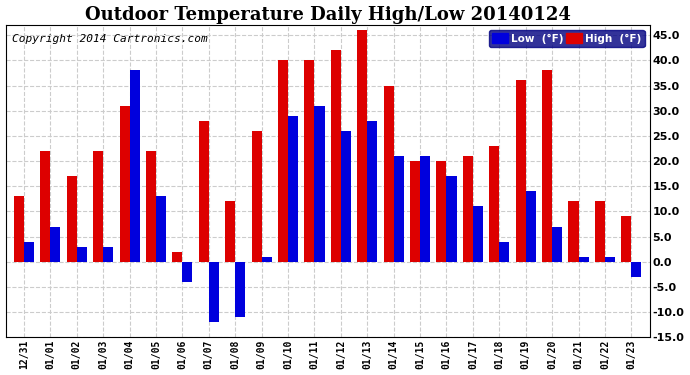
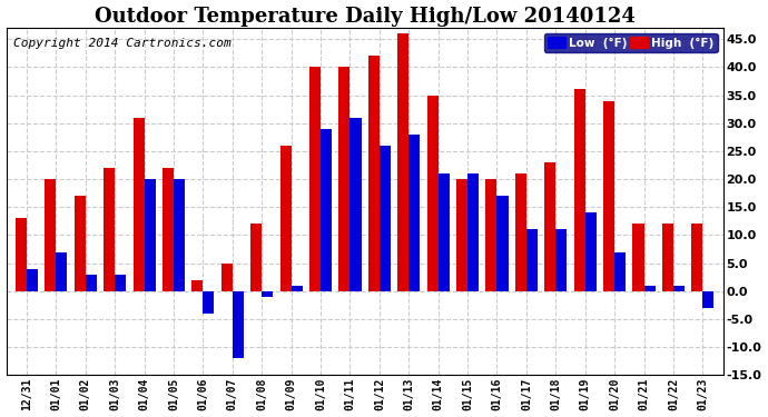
High (°F)/01/01: 22 -> 20
Low (°F)/01/04: 38 -> 20
Low (°F)/01/05: 13 -> 20
High (°F)/01/07: 28 -> 5
Low (°F)/01/08: -11 -> -1
Low (°F)/01/18: 4 -> 11
High (°F)/01/20: 38 -> 34
High (°F)/01/23: 9 -> 12
